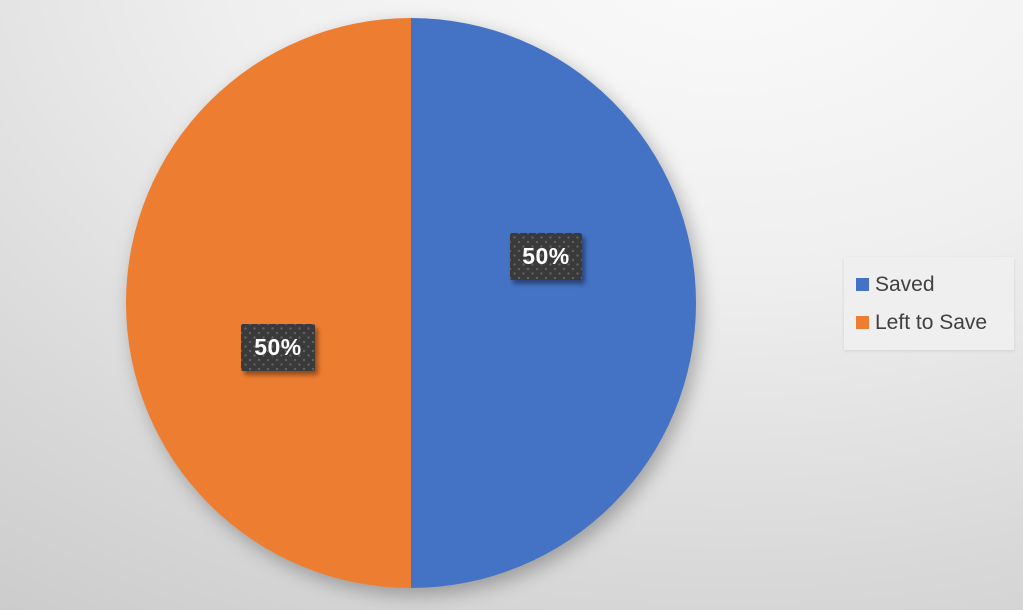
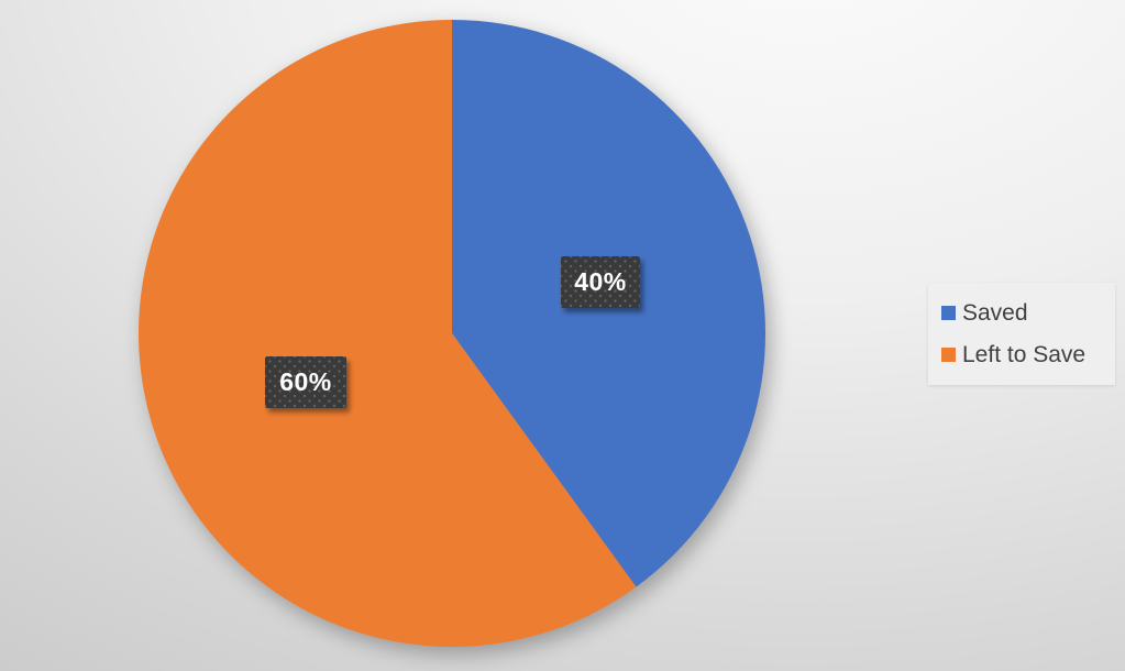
Saved: 50% -> 40%
Left to Save: 50% -> 60%
